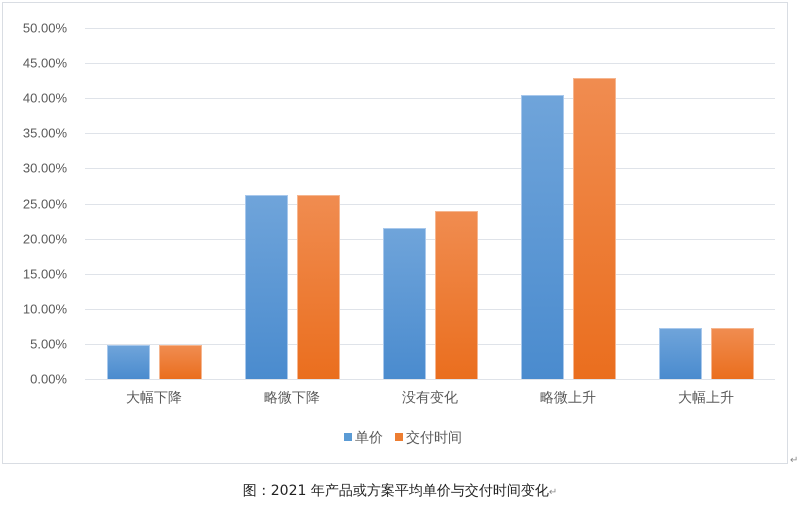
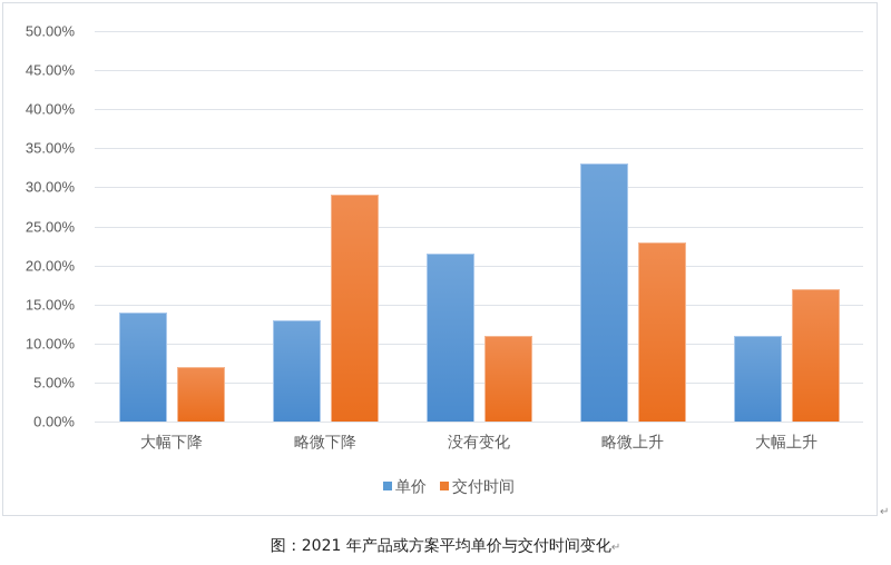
单价/大幅下降: 5% -> 14%
交付时间/大幅下降: 5% -> 7%
单价/略微下降: 26% -> 13%
交付时间/略微下降: 26% -> 29%
交付时间/没有变化: 24% -> 11%
单价/略微上升: 40% -> 33%
交付时间/略微上升: 43% -> 23%
单价/大幅上升: 7% -> 11%
交付时间/大幅上升: 7% -> 17%
